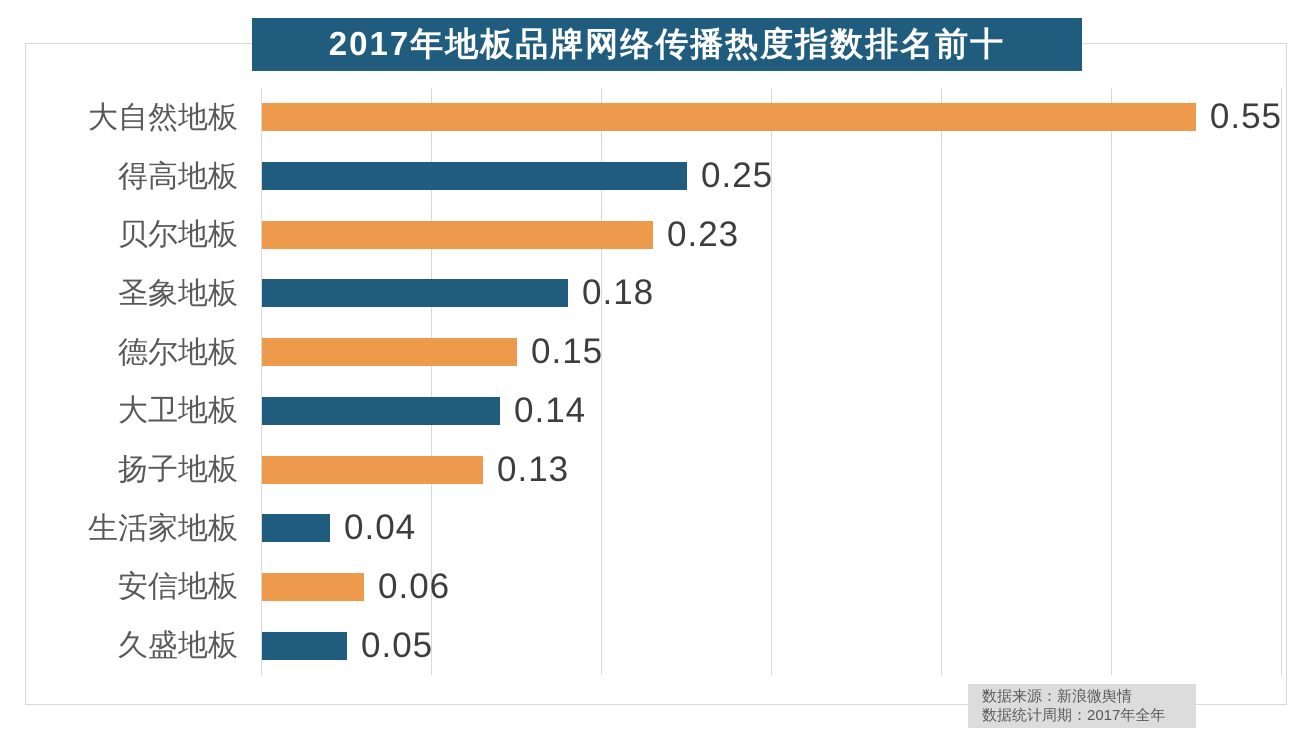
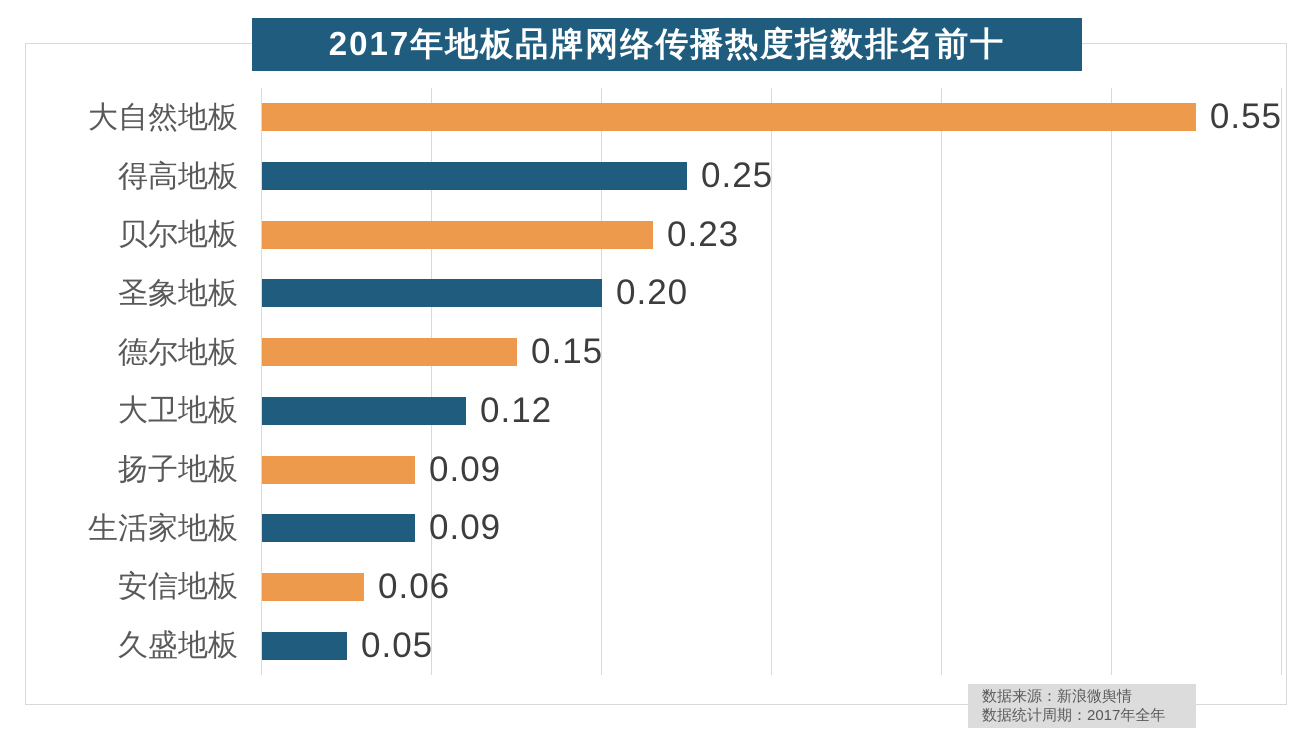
圣象地板: 0.18 -> 0.20
大卫地板: 0.14 -> 0.12
扬子地板: 0.13 -> 0.09
生活家地板: 0.04 -> 0.09
